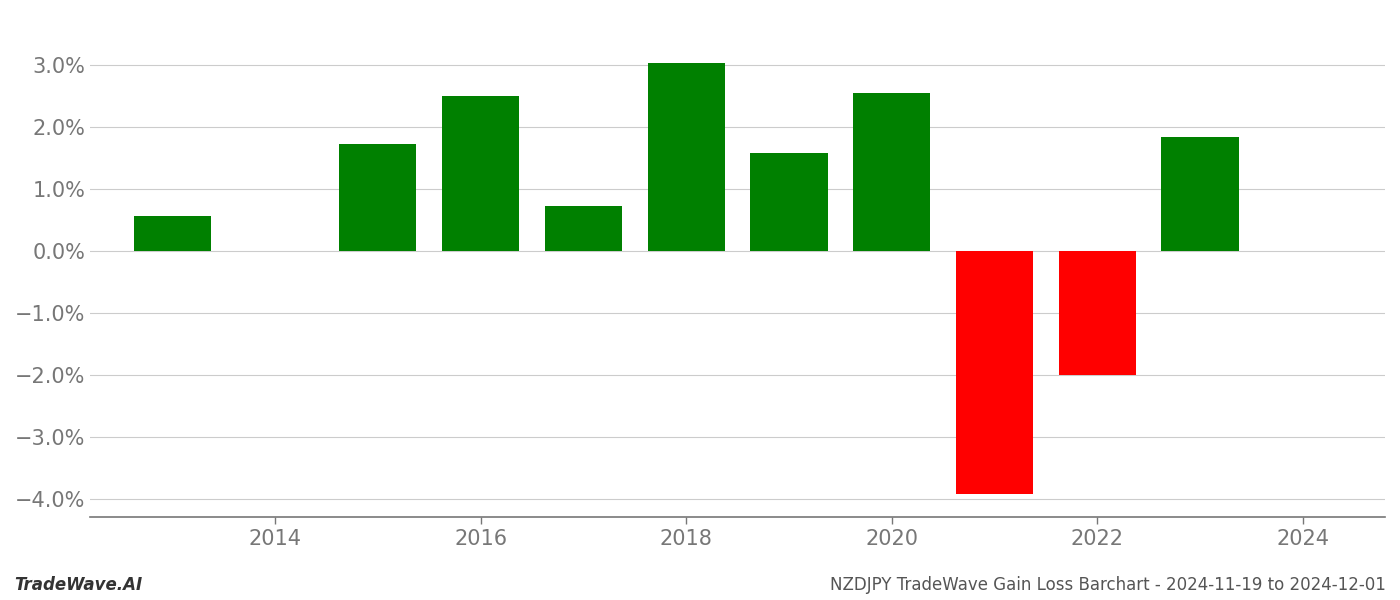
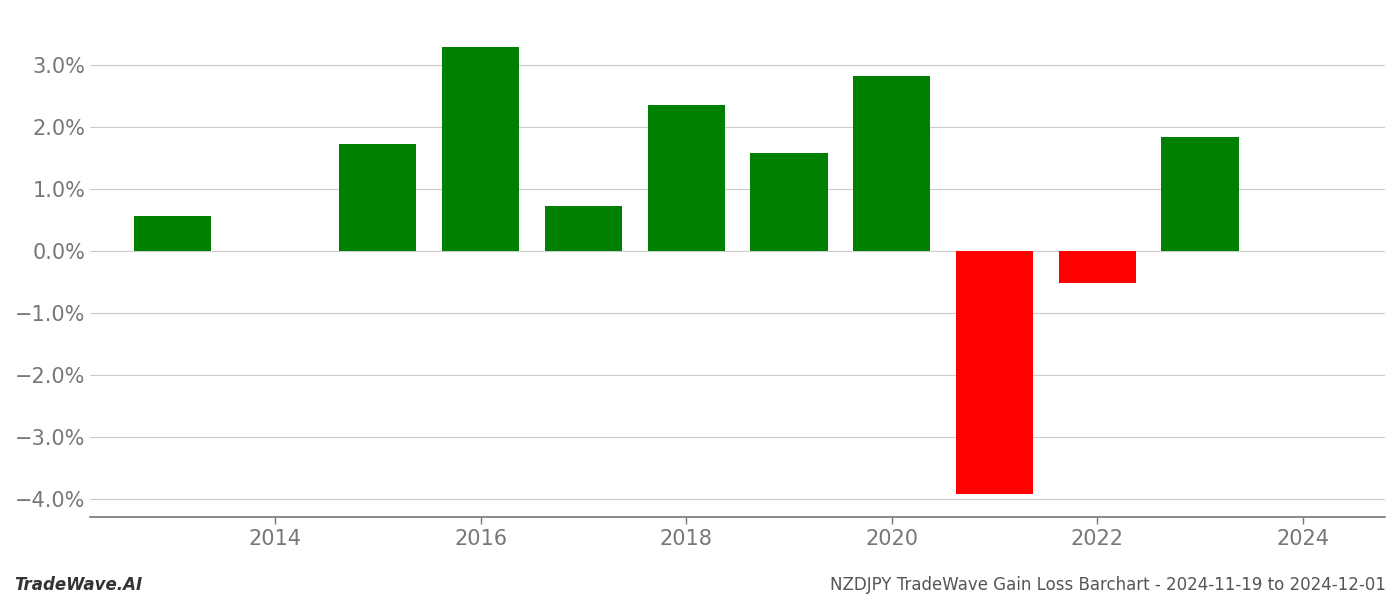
2016: 2.50% -> 3.28%
2018: 3.02% -> 2.35%
2020: 2.54% -> 2.82%
2022: -2.00% -> -0.52%
